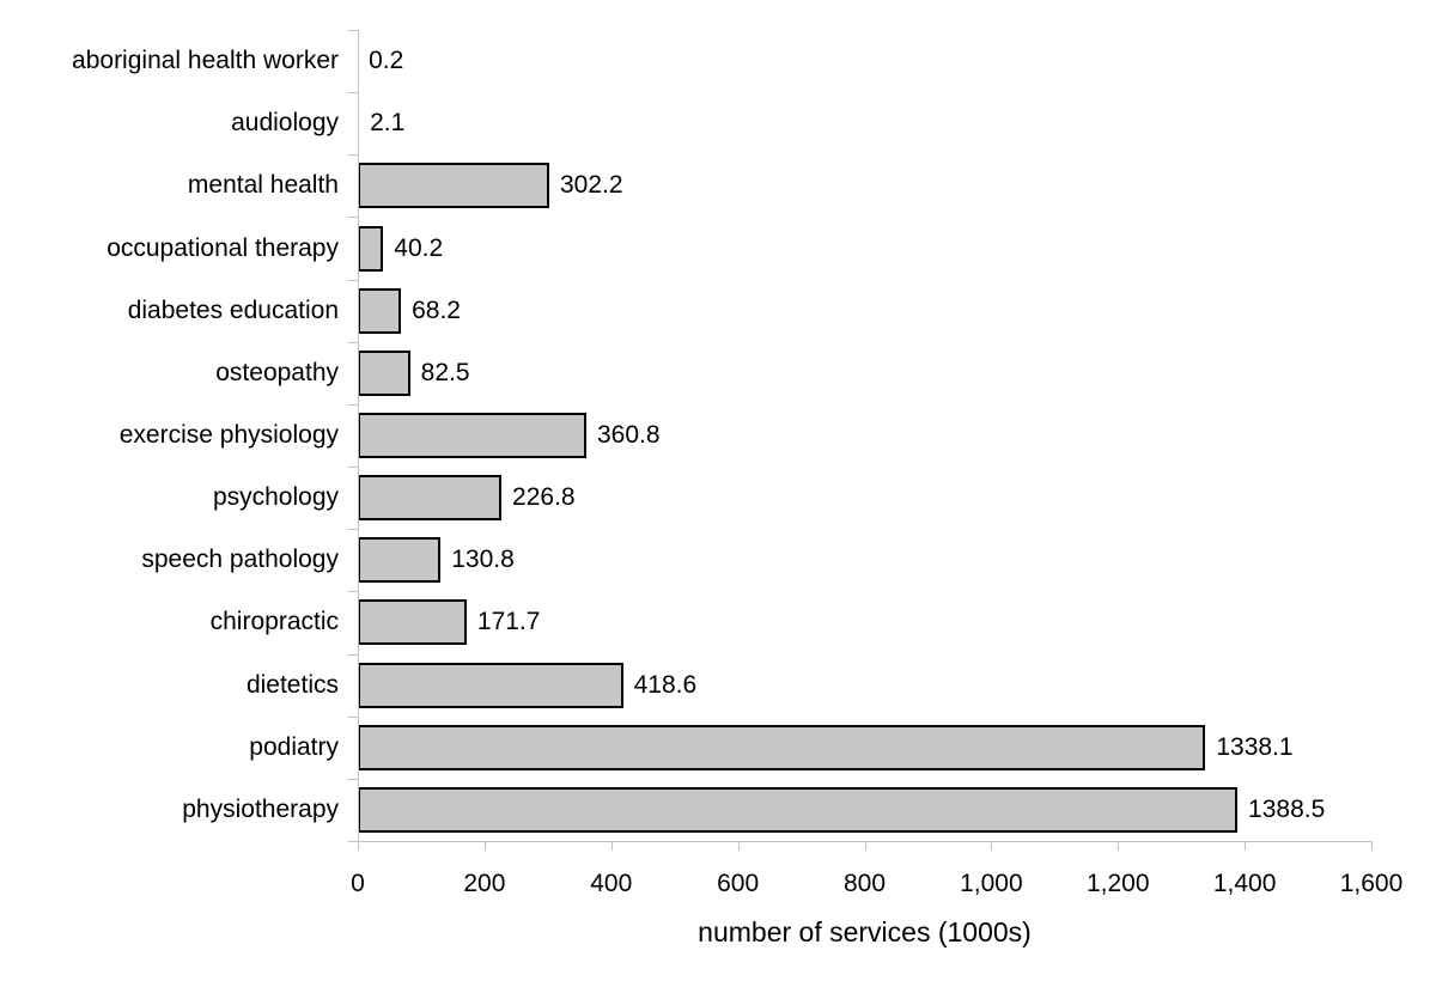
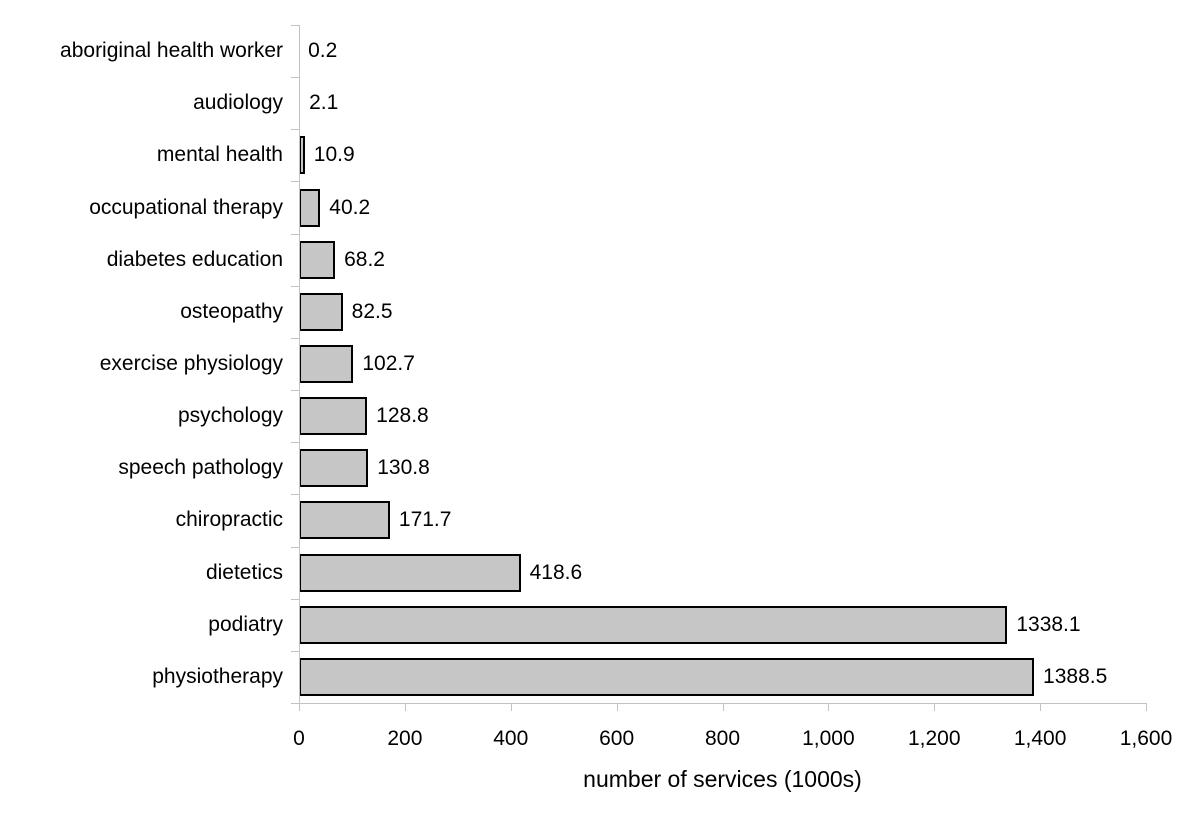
mental health: 302.2 -> 10.9
exercise physiology: 360.8 -> 102.7
psychology: 226.8 -> 128.8
